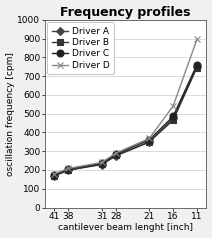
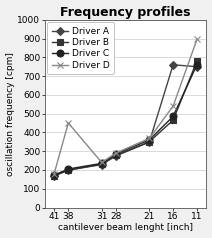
Driver D/38: 210 -> 450
Driver A/16: 480 -> 760
Driver B/11: 740 -> 780
